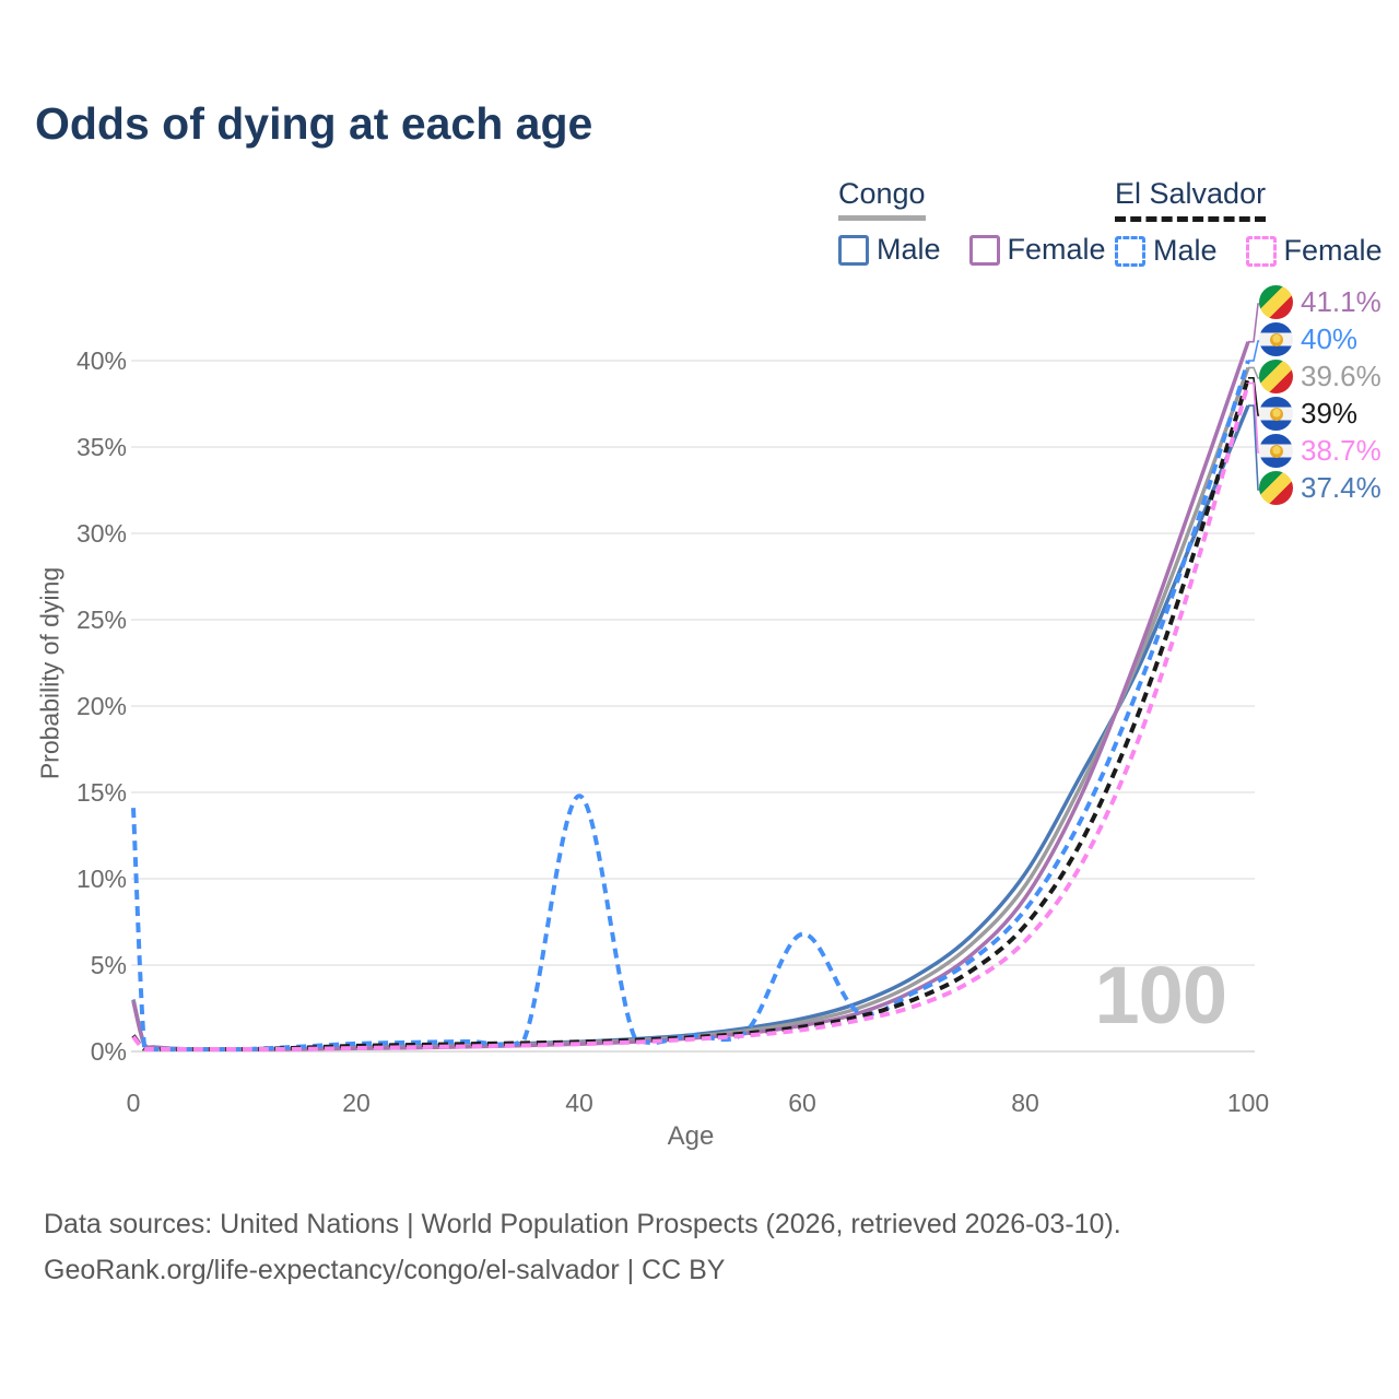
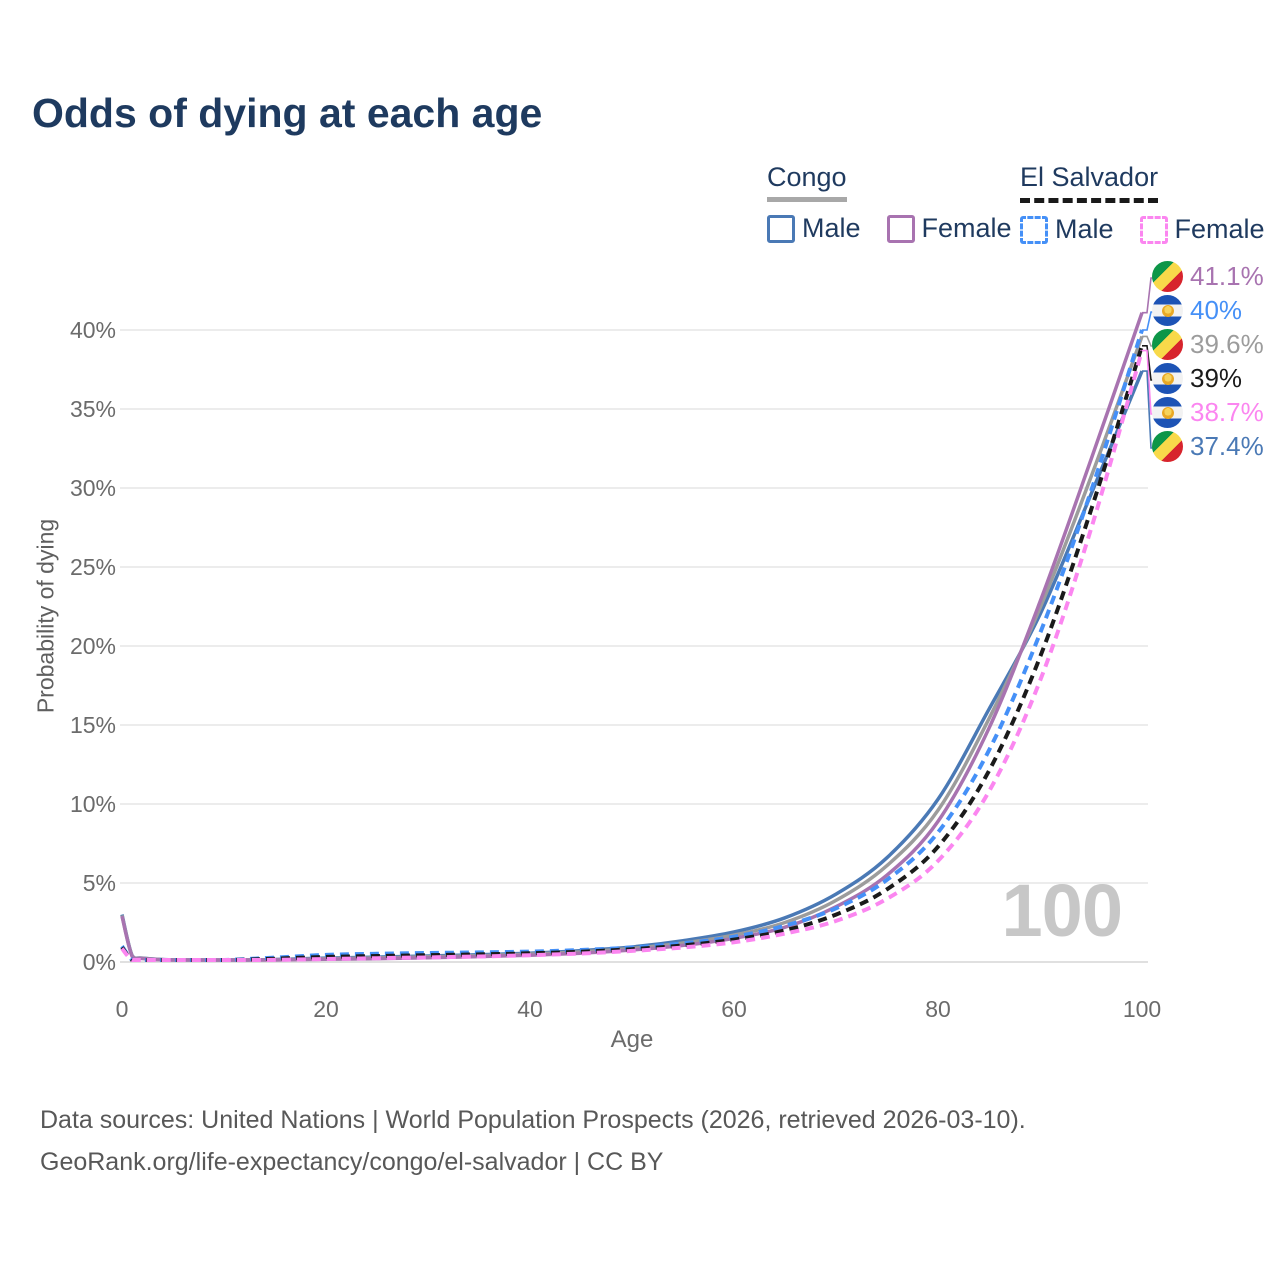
El Salvador Male/0: 14.1% -> 1.0%
El Salvador Male/40: 14.8% -> 0.7%
El Salvador Male/60: 6.8% -> 1.6%
